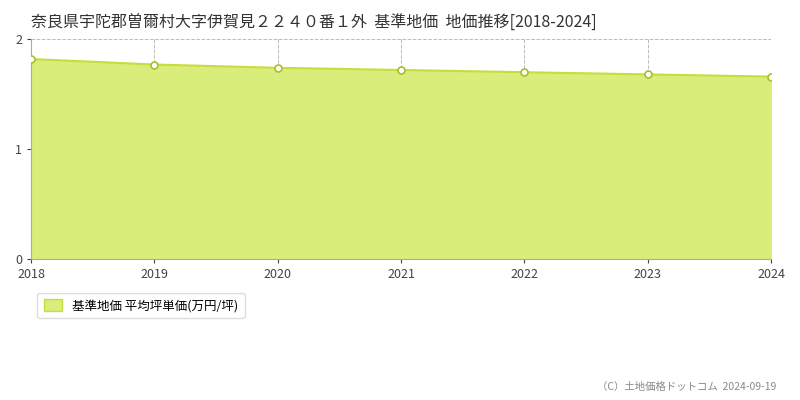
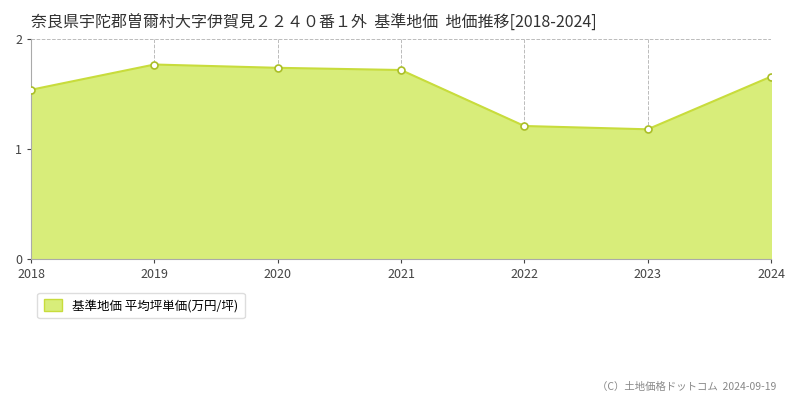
2018: 1.82 -> 1.54
2022: 1.70 -> 1.21
2023: 1.68 -> 1.18
